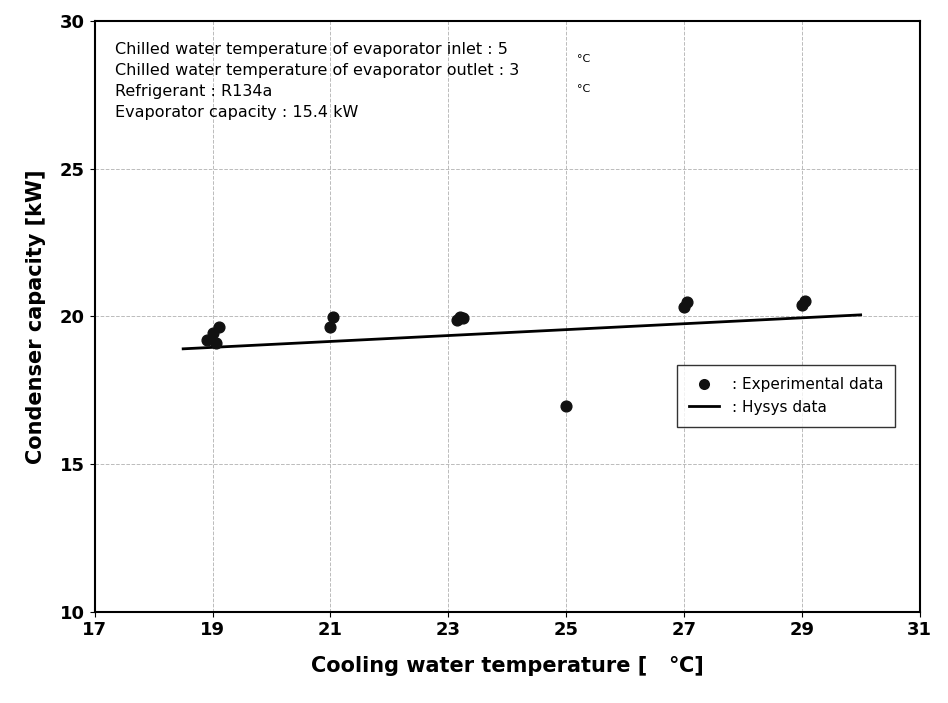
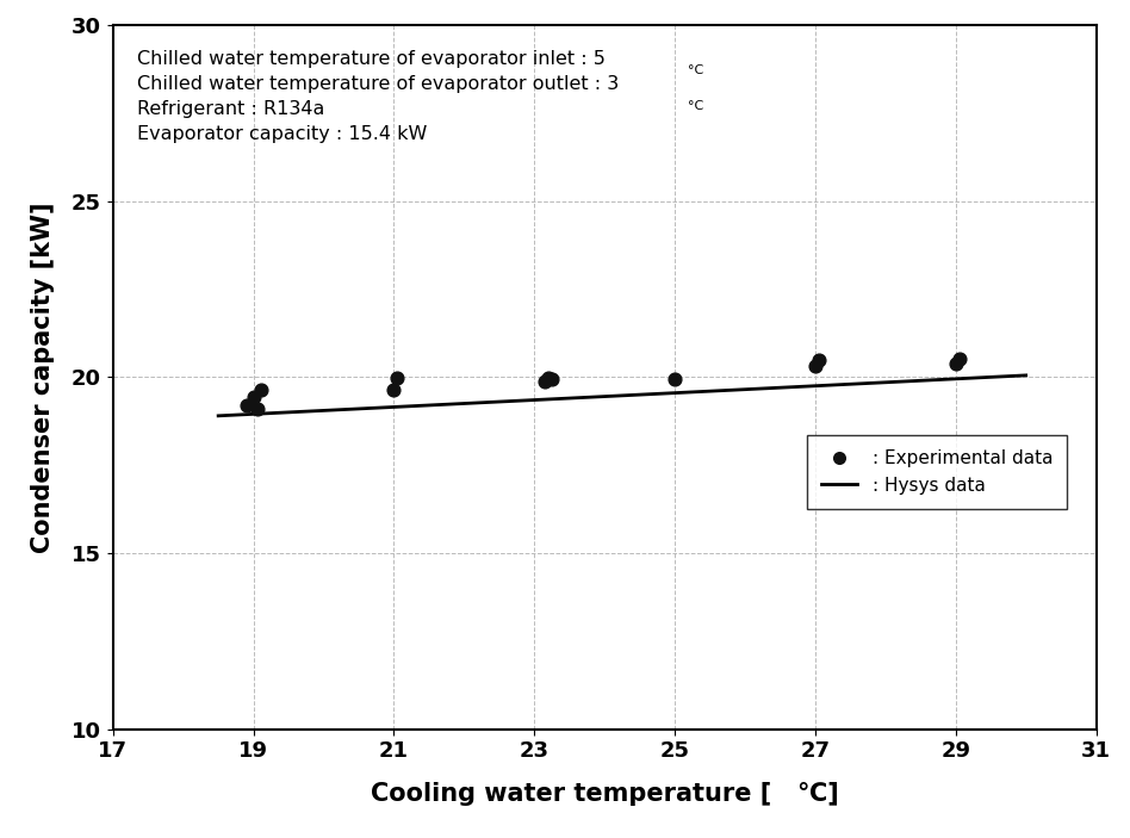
25: 16.95 -> 19.93
